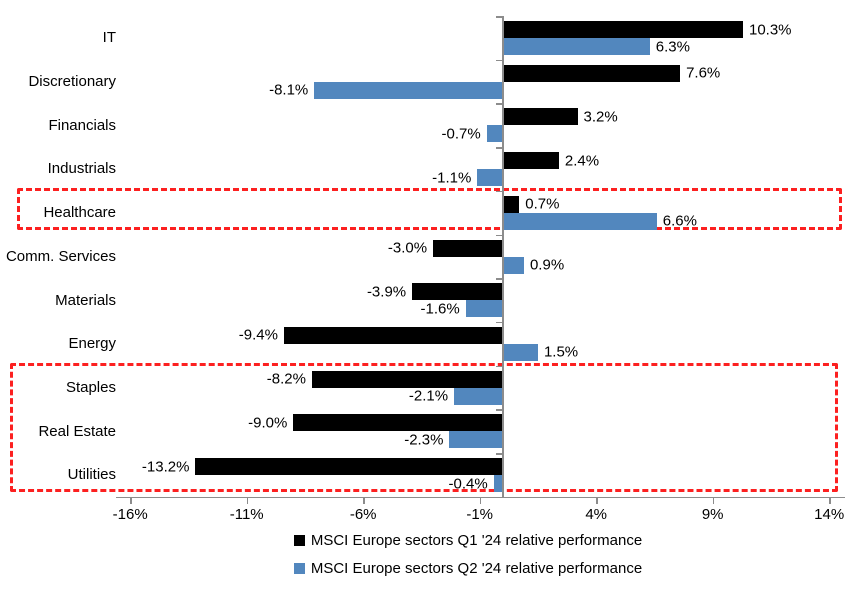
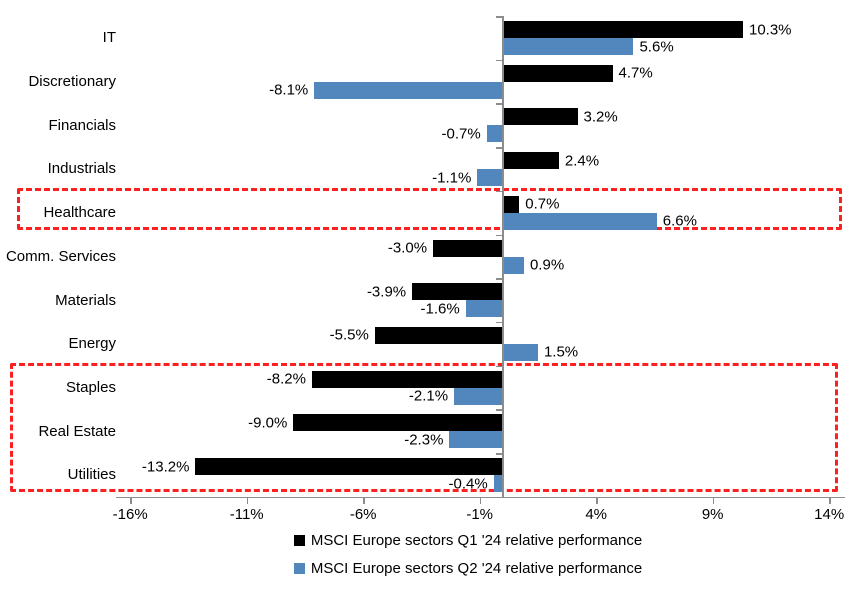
MSCI Europe sectors Q2 '24 relative performance/IT: 6.3% -> 5.6%
MSCI Europe sectors Q1 '24 relative performance/Discretionary: 7.6% -> 4.7%
MSCI Europe sectors Q1 '24 relative performance/Energy: -9.4% -> -5.5%
